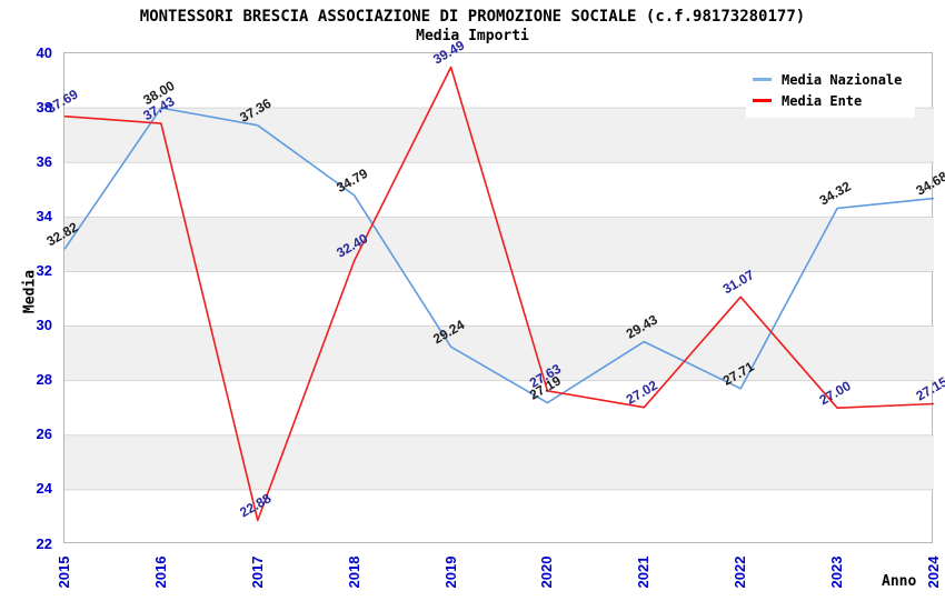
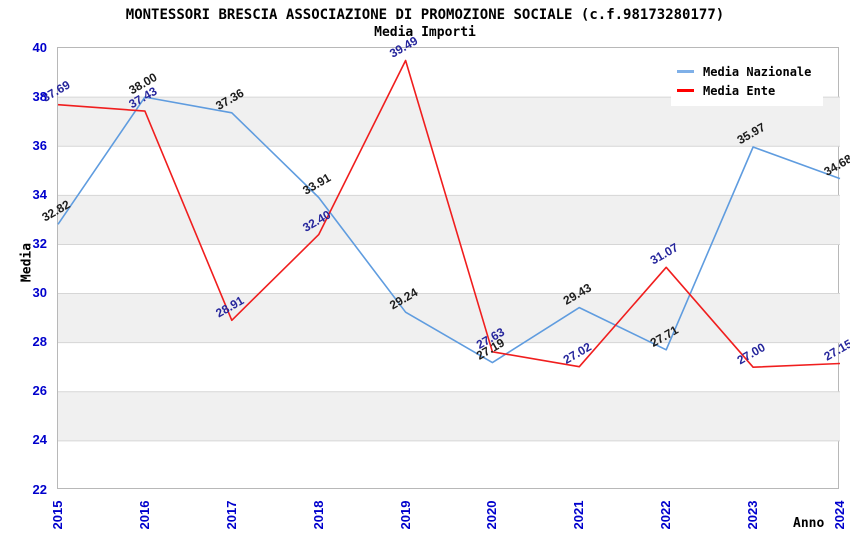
Media Ente/2017: 22.88 -> 28.91
Media Nazionale/2018: 34.79 -> 33.91
Media Nazionale/2023: 34.32 -> 35.97
